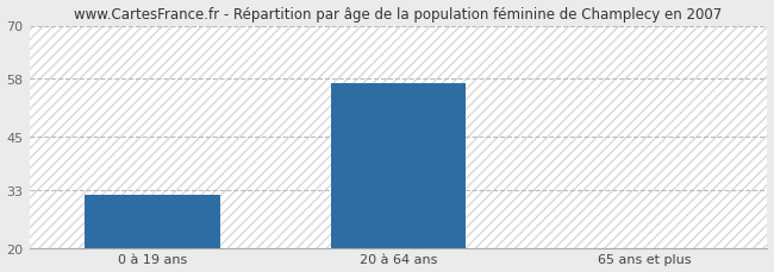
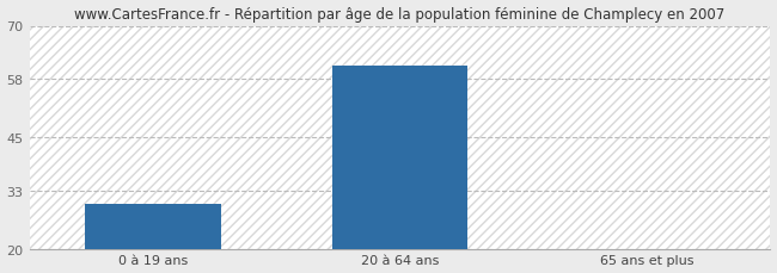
0 à 19 ans: 32 -> 30
20 à 64 ans: 57 -> 61
